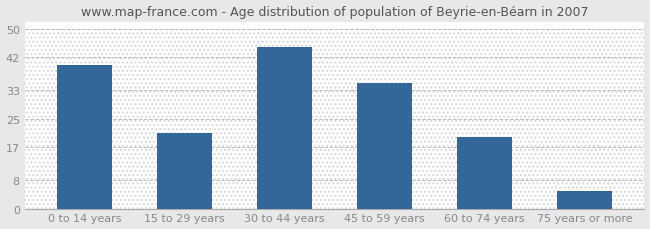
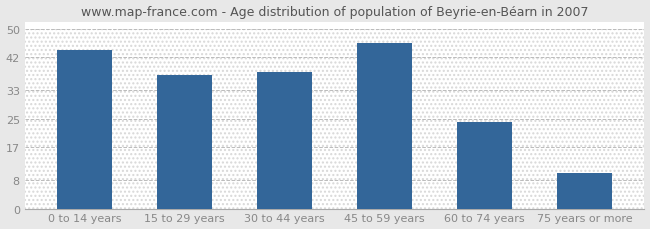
0 to 14 years: 40 -> 44
15 to 29 years: 21 -> 37
30 to 44 years: 45 -> 38
45 to 59 years: 35 -> 46
60 to 74 years: 20 -> 24
75 years or more: 5 -> 10
